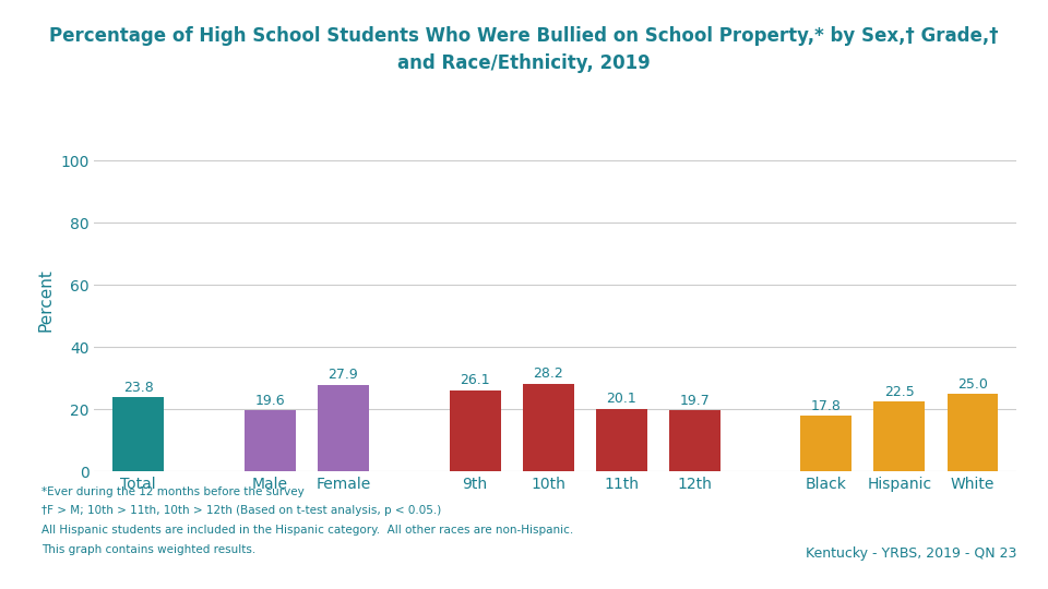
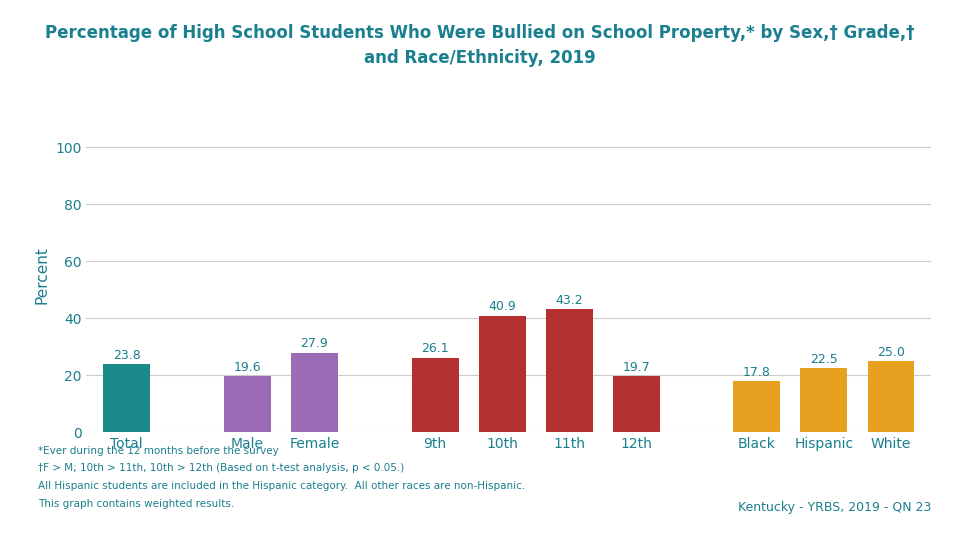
10th: 28.2 -> 40.9
11th: 20.1 -> 43.2
